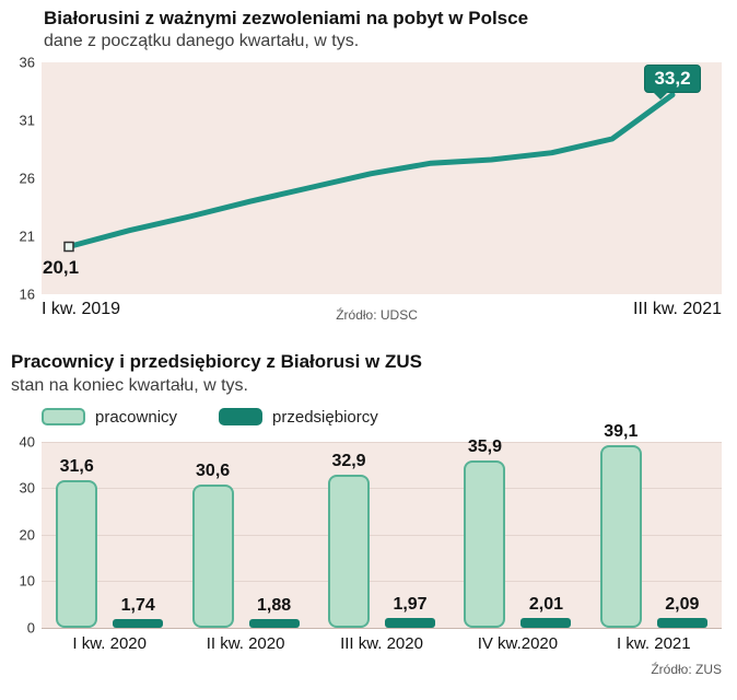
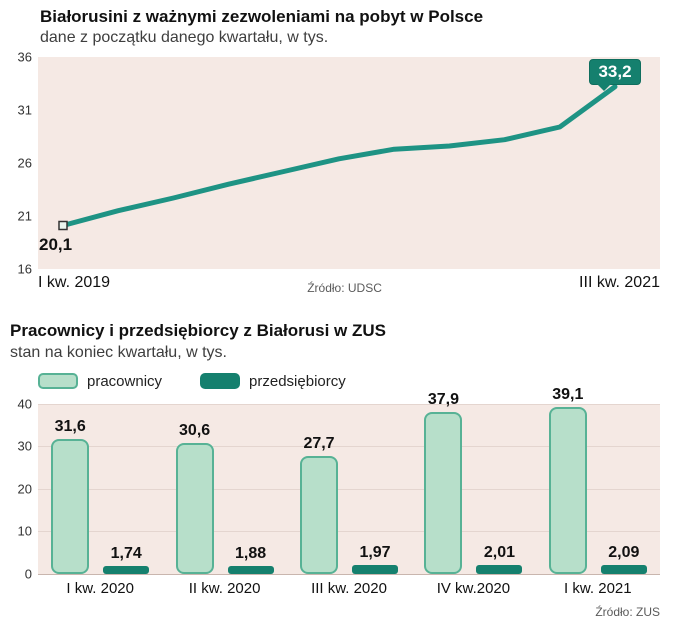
Pracownicy i przedsiębiorcy z Białorusi w ZUS/pracownicy/III kw. 2020: 32,9 -> 27,7
Pracownicy i przedsiębiorcy z Białorusi w ZUS/pracownicy/IV kw.2020: 35,9 -> 37,9
